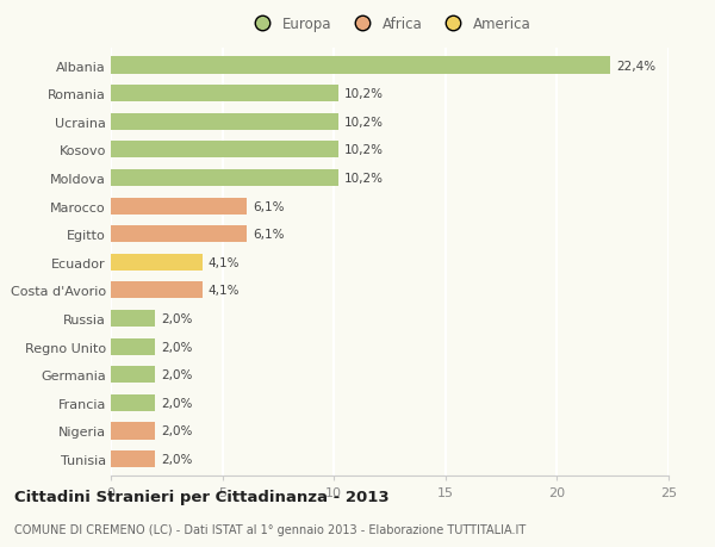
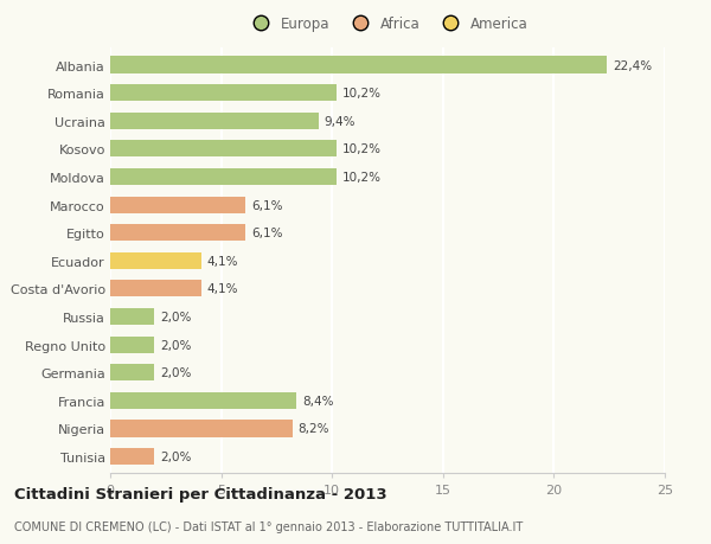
Ucraina: 10,2% -> 9,4%
Francia: 2,0% -> 8,4%
Nigeria: 2,0% -> 8,2%
